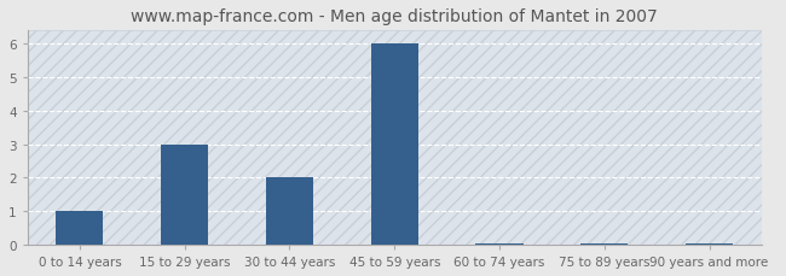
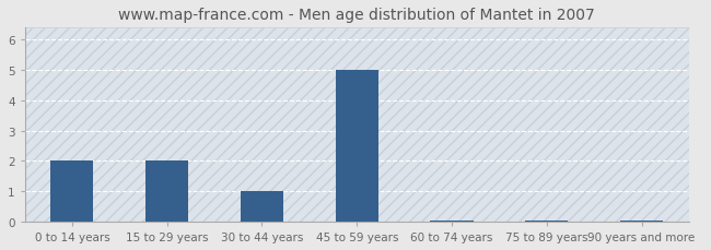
0 to 14 years: 1.00 -> 2.00
15 to 29 years: 3.00 -> 2.00
30 to 44 years: 2.00 -> 1.00
45 to 59 years: 6.00 -> 5.00
